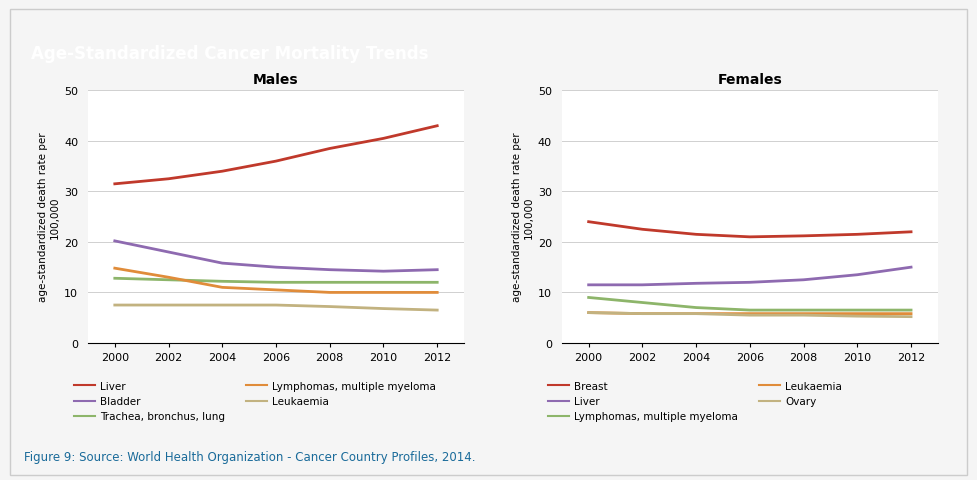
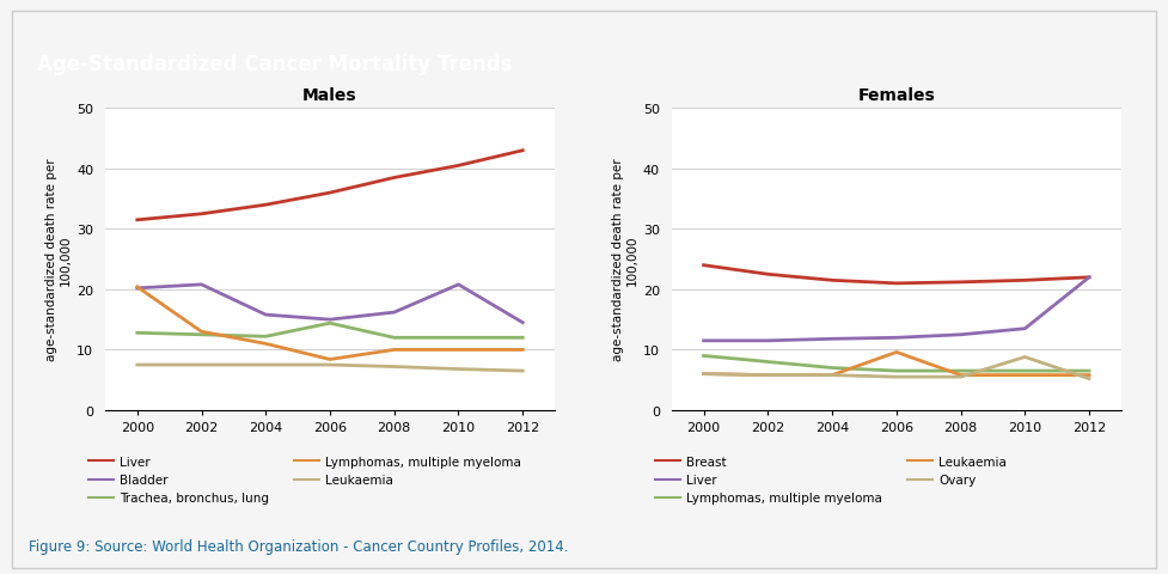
Males/Lymphomas, multiple myeloma/2000: 14.8 -> 20.4
Males/Bladder/2002: 18.0 -> 20.8
Males/Trachea, bronchus, lung/2006: 12.0 -> 14.4
Males/Lymphomas, multiple myeloma/2006: 10.5 -> 8.4
Males/Bladder/2008: 14.5 -> 16.2
Males/Bladder/2010: 14.2 -> 20.8
Females/Leukaemia/2006: 5.8 -> 9.6
Females/Ovary/2010: 5.3 -> 8.8
Females/Liver/2012: 15.0 -> 22.0
